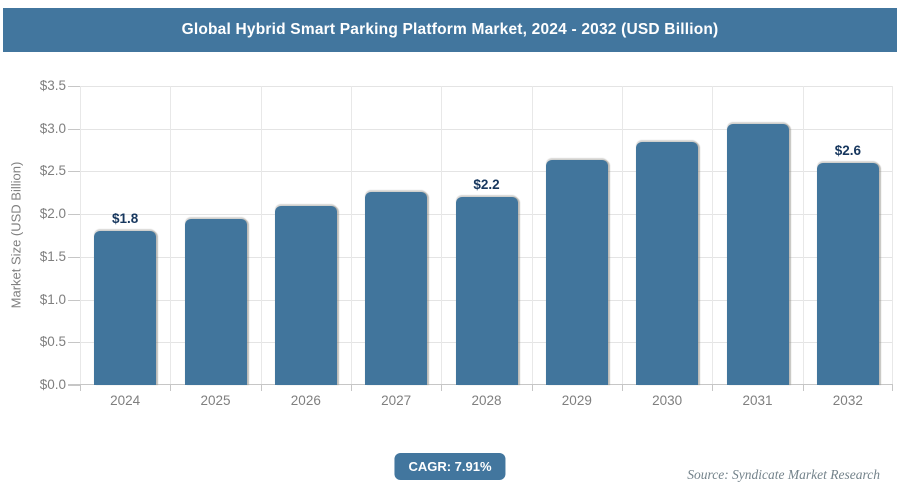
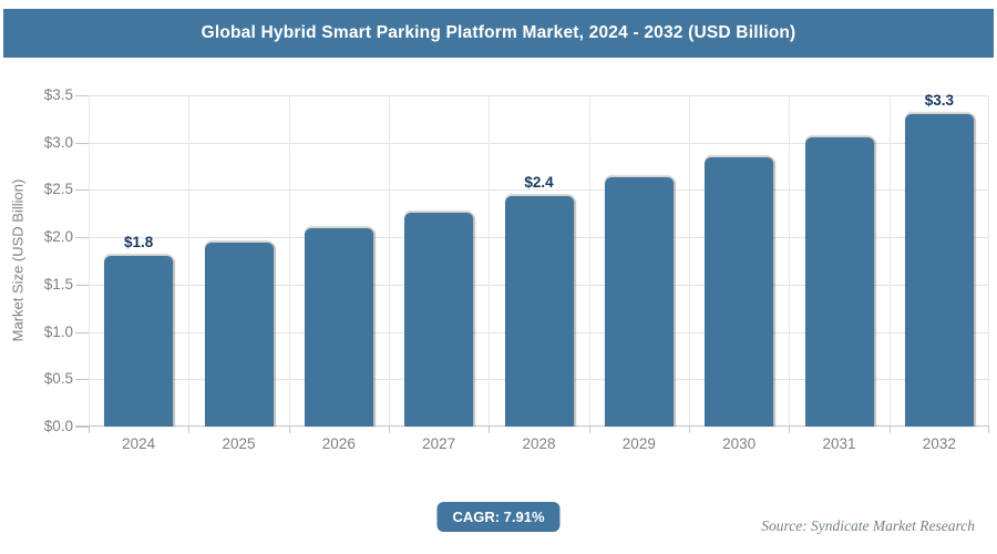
2028: $2.2 -> $2.4
2032: $2.6 -> $3.3
